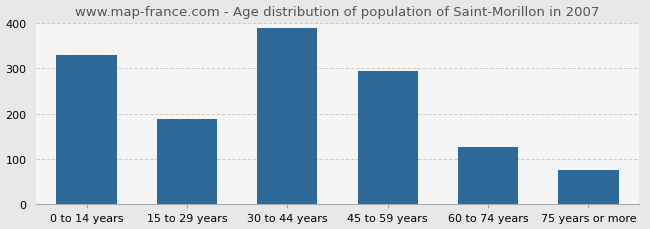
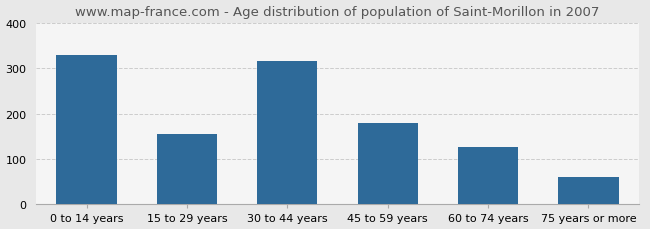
15 to 29 years: 188 -> 155
30 to 44 years: 388 -> 315
45 to 59 years: 295 -> 180
75 years or more: 76 -> 60
